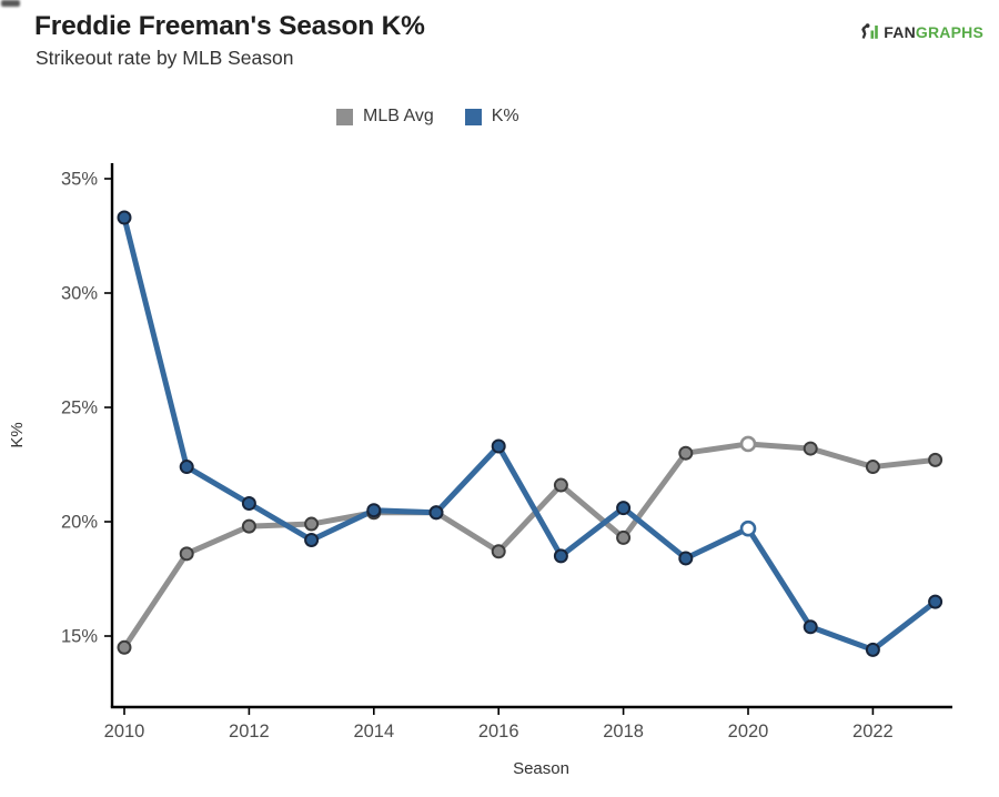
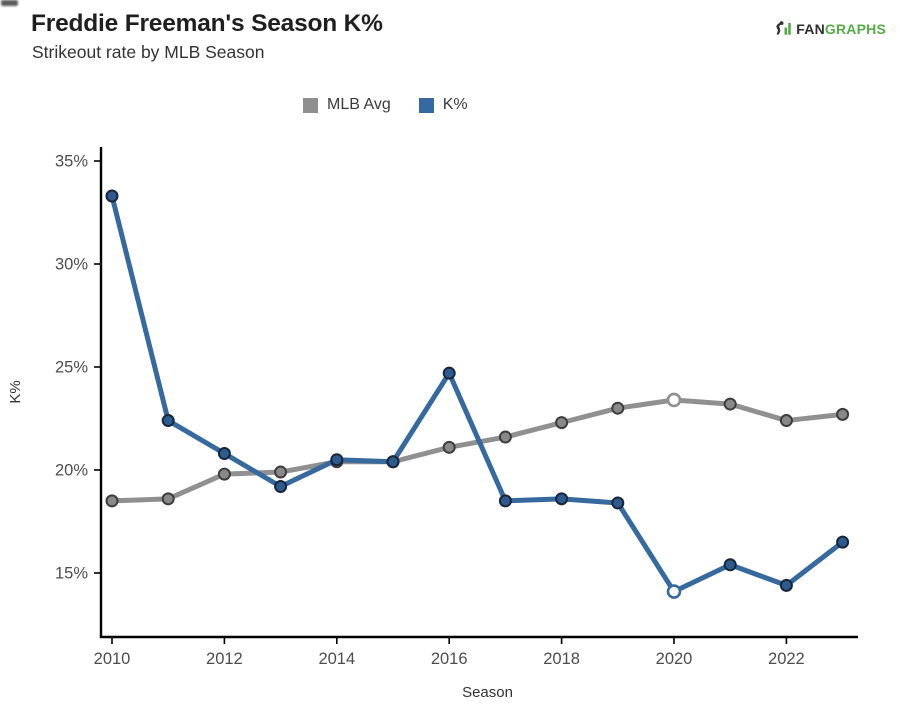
MLB Avg/2010: 14.5% -> 18.5%
MLB Avg/2016: 18.7% -> 21.1%
K%/2016: 23.3% -> 24.7%
MLB Avg/2018: 19.3% -> 22.3%
K%/2018: 20.6% -> 18.6%
K%/2020: 19.7% -> 14.1%
